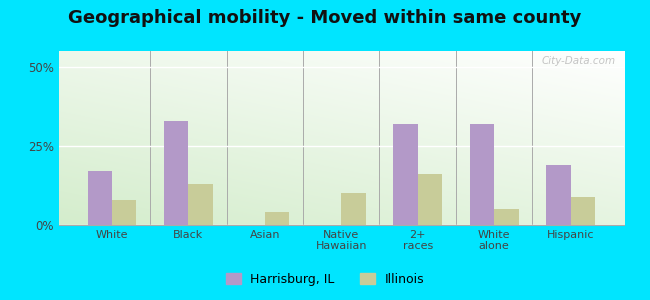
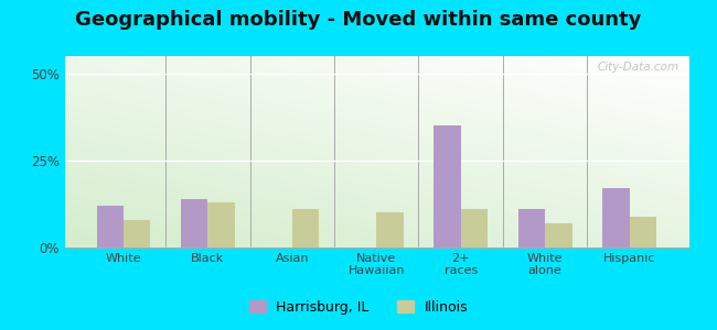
Harrisburg, IL/White: 17% -> 12%
Harrisburg, IL/Black: 33% -> 14%
Illinois/Asian: 4% -> 11%
Harrisburg, IL/2+ races: 32% -> 35%
Illinois/2+ races: 16% -> 11%
Harrisburg, IL/White alone: 32% -> 11%
Illinois/White alone: 5% -> 7%
Harrisburg, IL/Hispanic: 19% -> 17%
